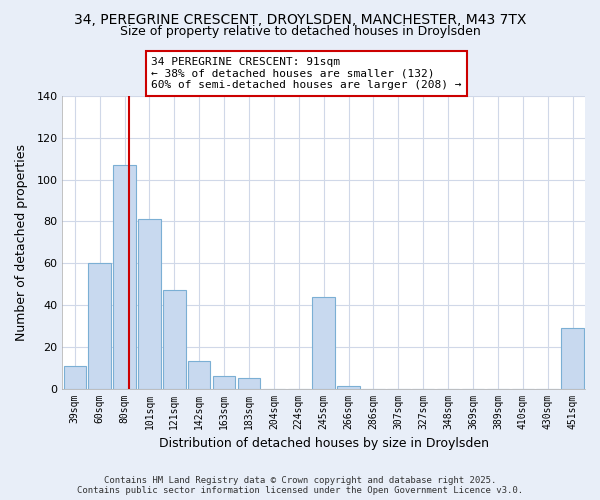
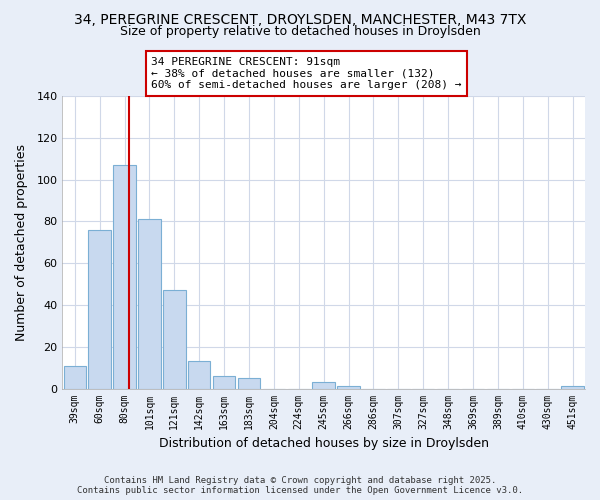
60sqm: 60 -> 76
245sqm: 44 -> 3
451sqm: 29 -> 1
